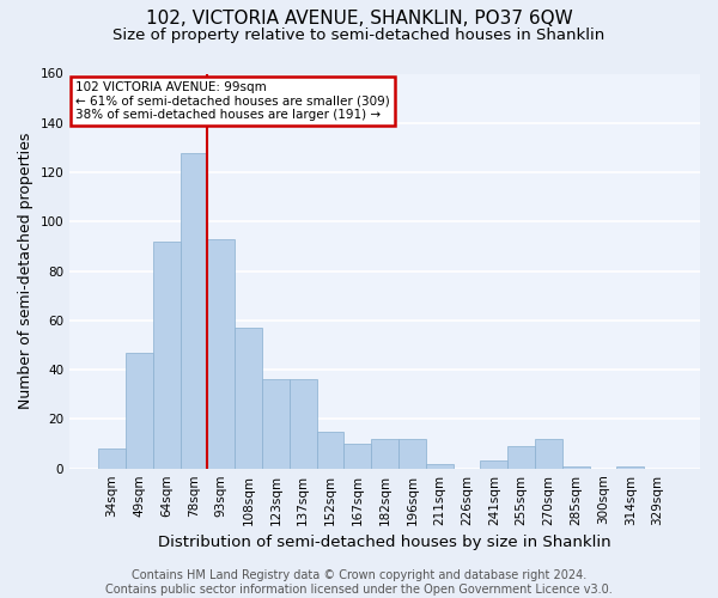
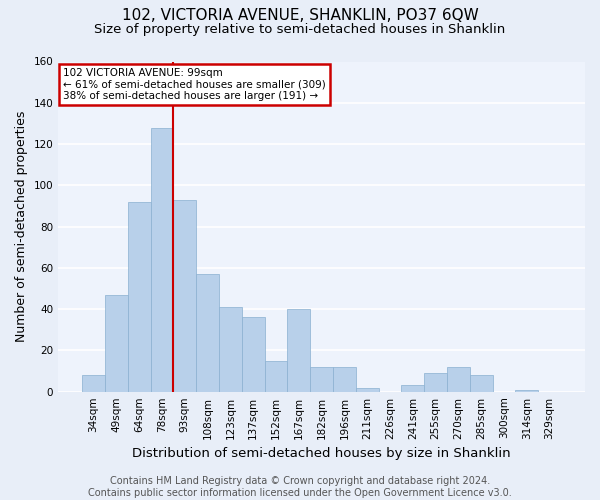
123sqm: 36 -> 41
167sqm: 10 -> 40
285sqm: 1 -> 8
